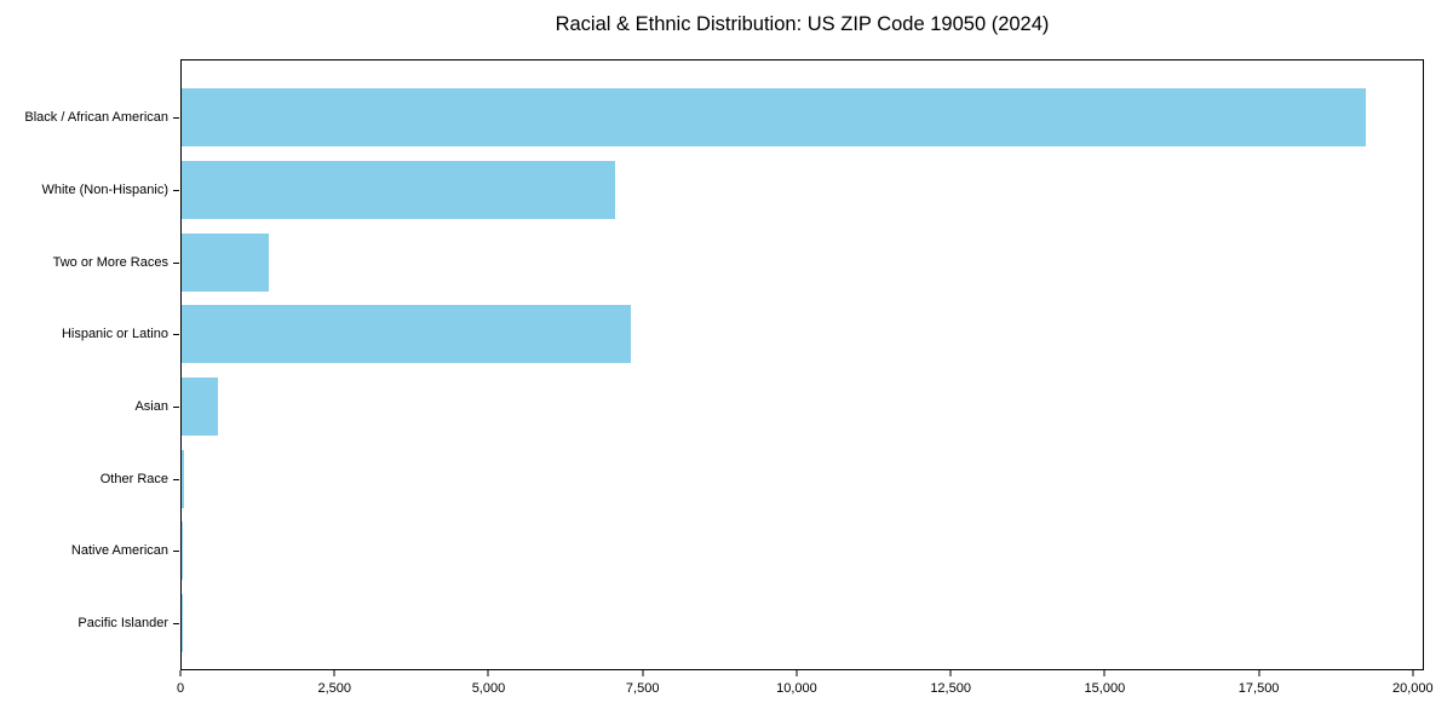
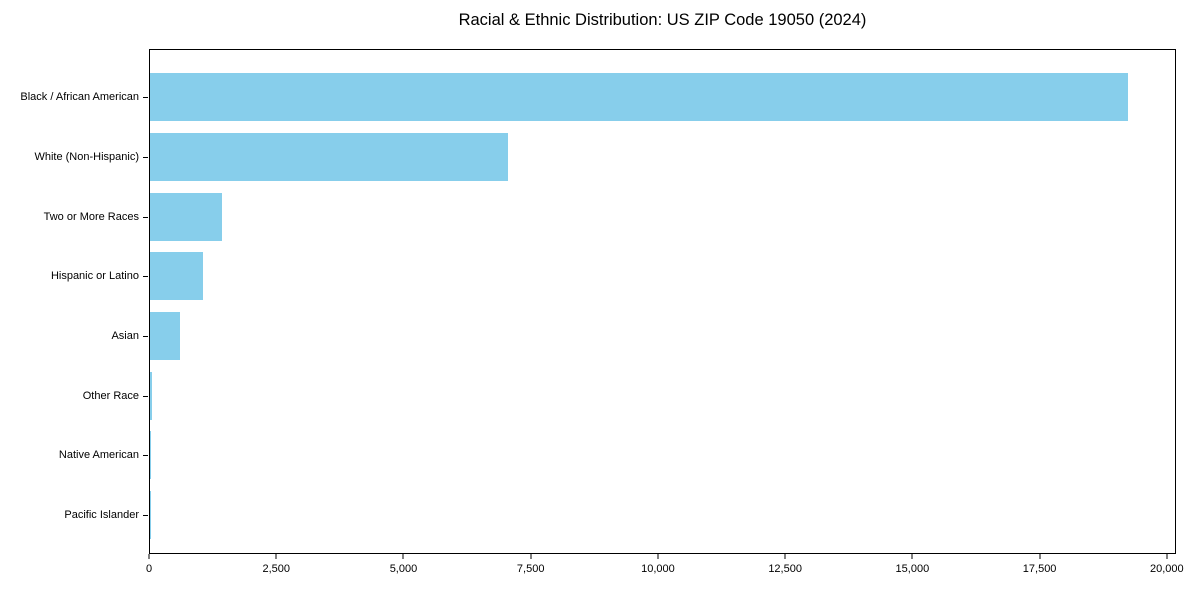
Hispanic or Latino: 7300 -> 1000
